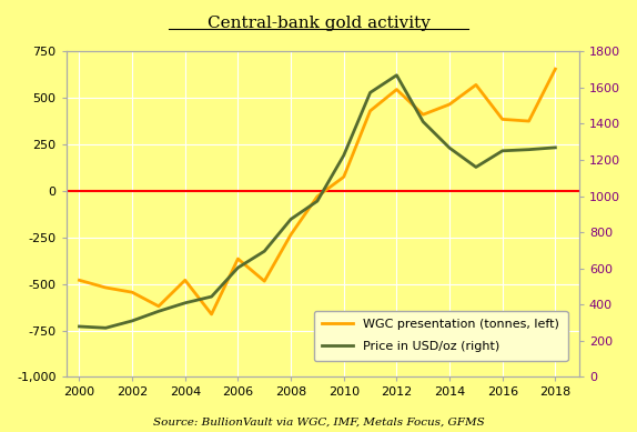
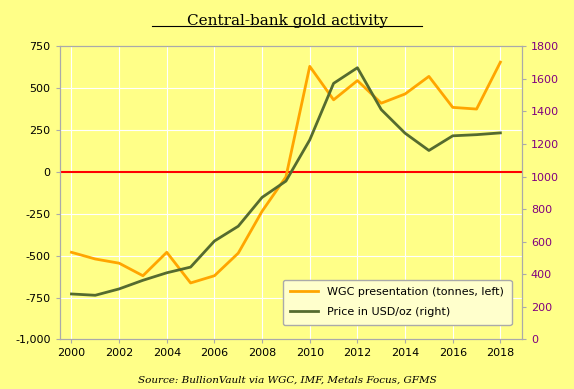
WGC presentation (tonnes, left)/2006: -360 -> -620
WGC presentation (tonnes, left)/2010: 80 -> 630
